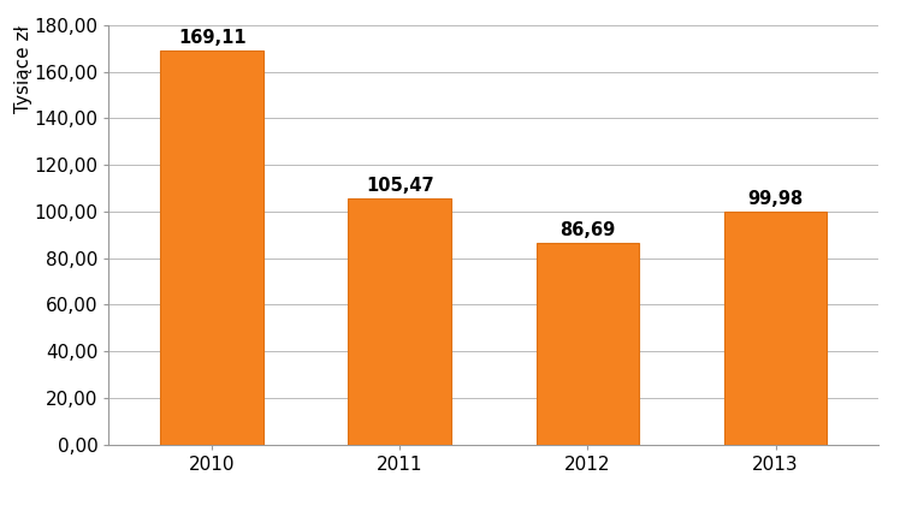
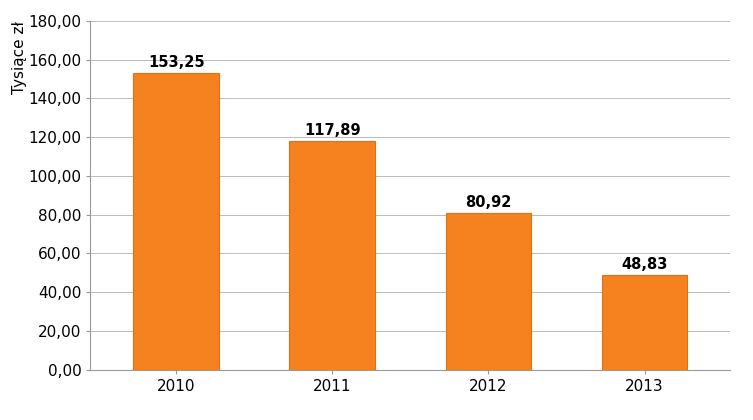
2010: 169,11 -> 153,25
2011: 105,47 -> 117,89
2012: 86,69 -> 80,92
2013: 99,98 -> 48,83
